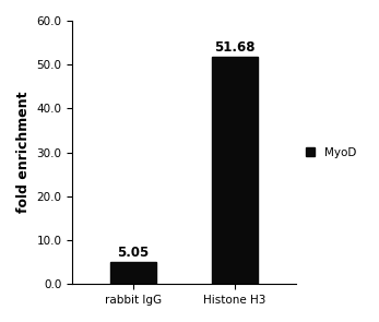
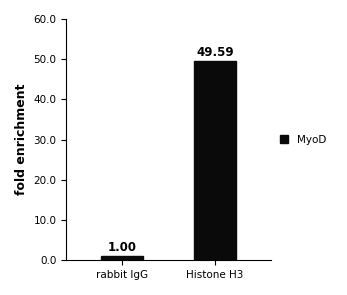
rabbit IgG: 5.05 -> 1.00
Histone H3: 51.68 -> 49.59
